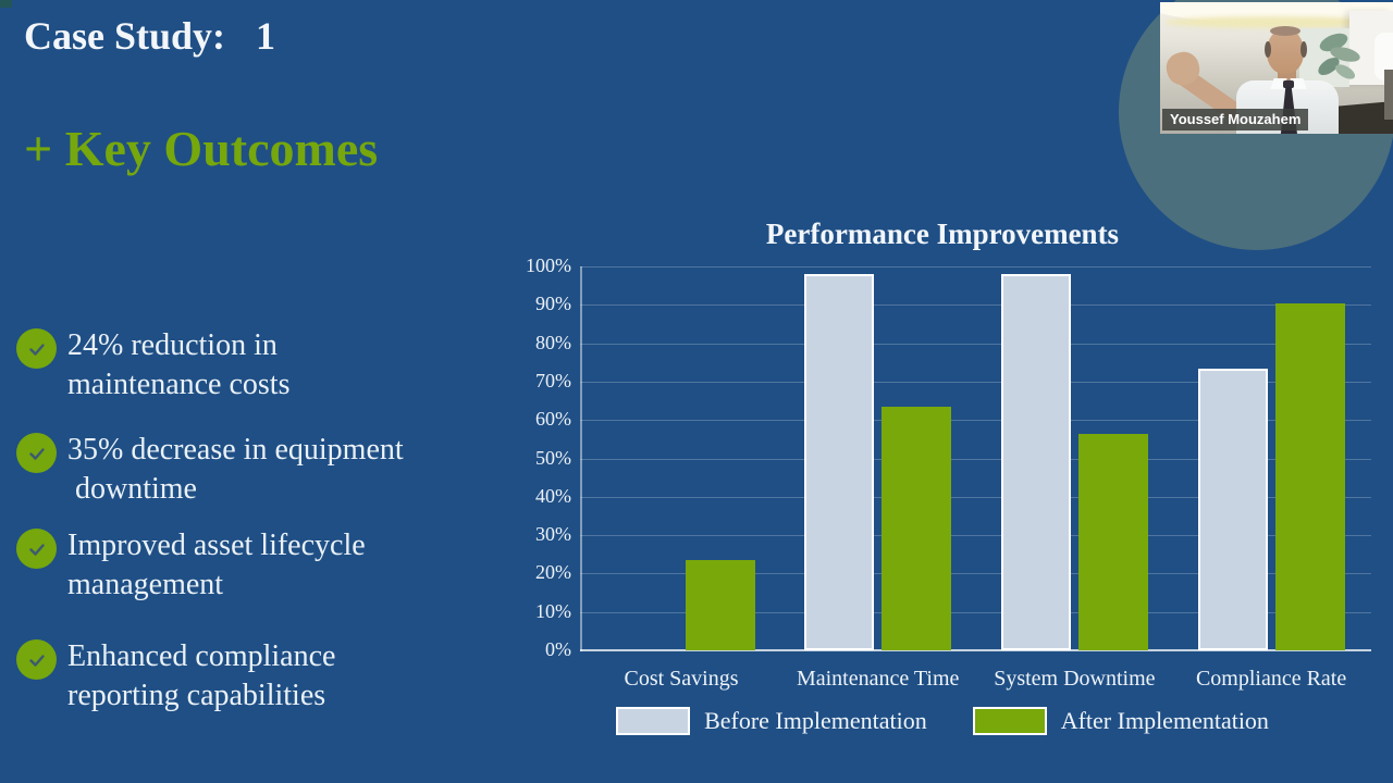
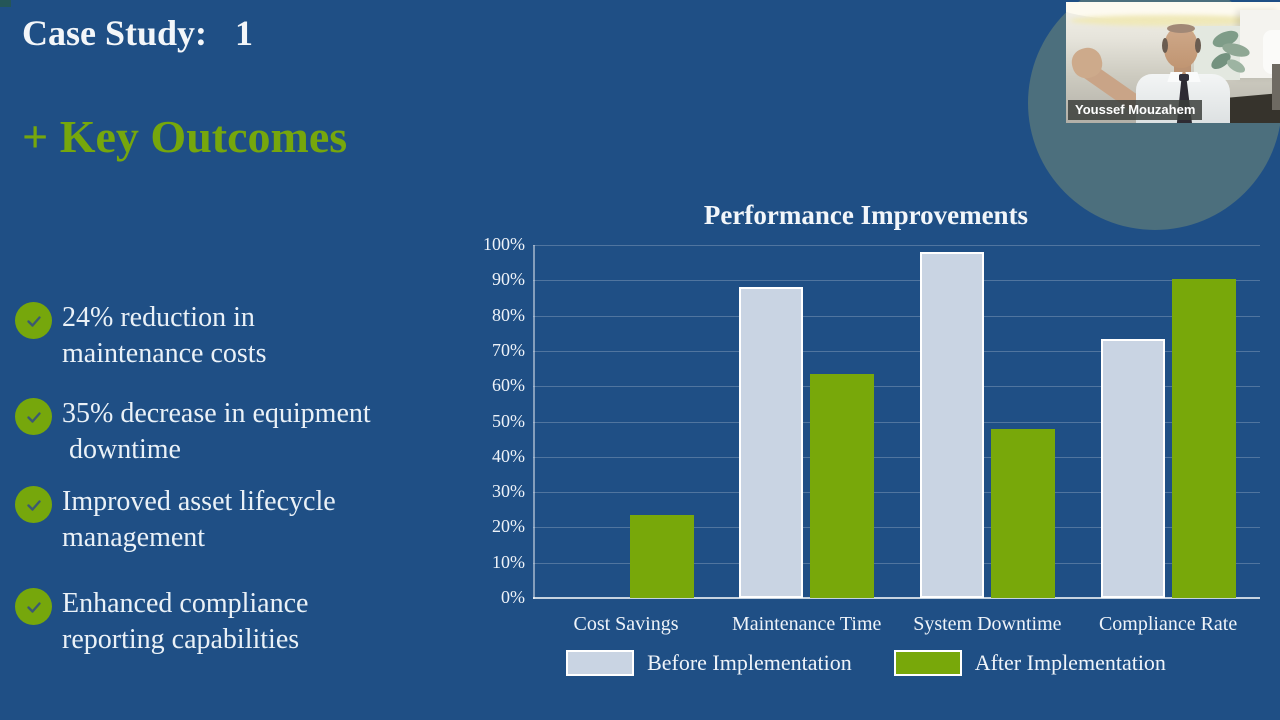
Before Implementation/Maintenance Time: 98% -> 88%
After Implementation/System Downtime: 56% -> 48%
